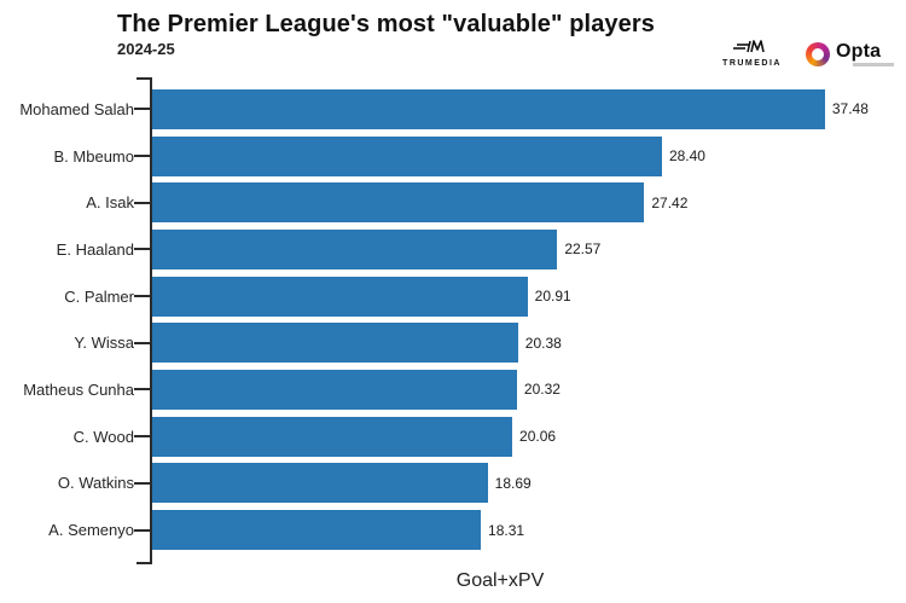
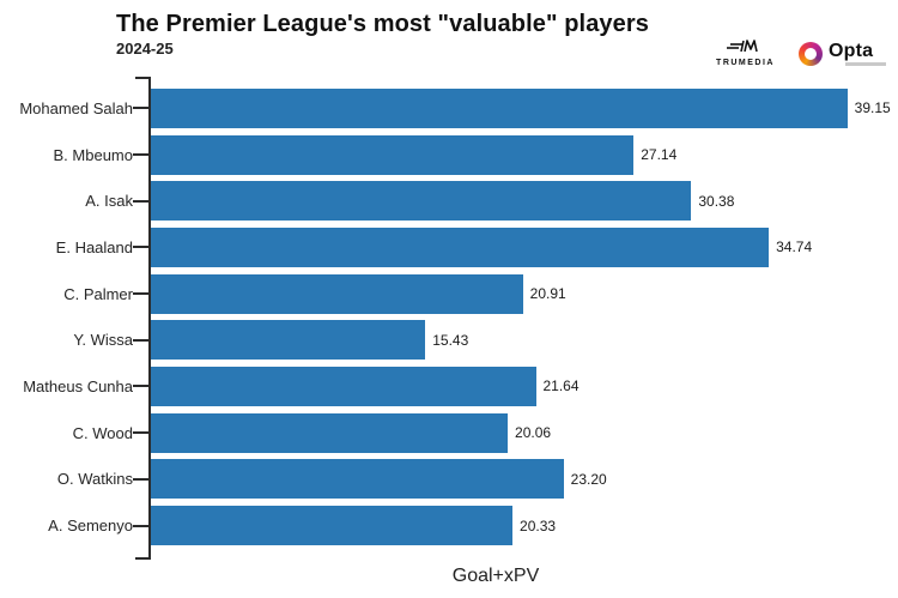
Mohamed Salah: 37.48 -> 39.15
B. Mbeumo: 28.40 -> 27.14
A. Isak: 27.42 -> 30.38
E. Haaland: 22.57 -> 34.74
Y. Wissa: 20.38 -> 15.43
Matheus Cunha: 20.32 -> 21.64
O. Watkins: 18.69 -> 23.20
A. Semenyo: 18.31 -> 20.33
